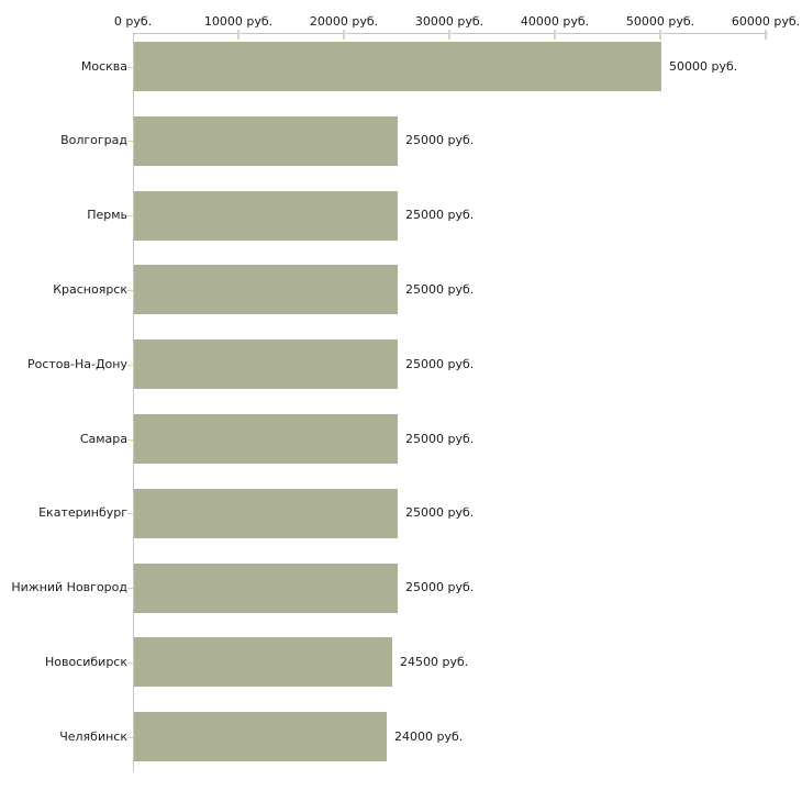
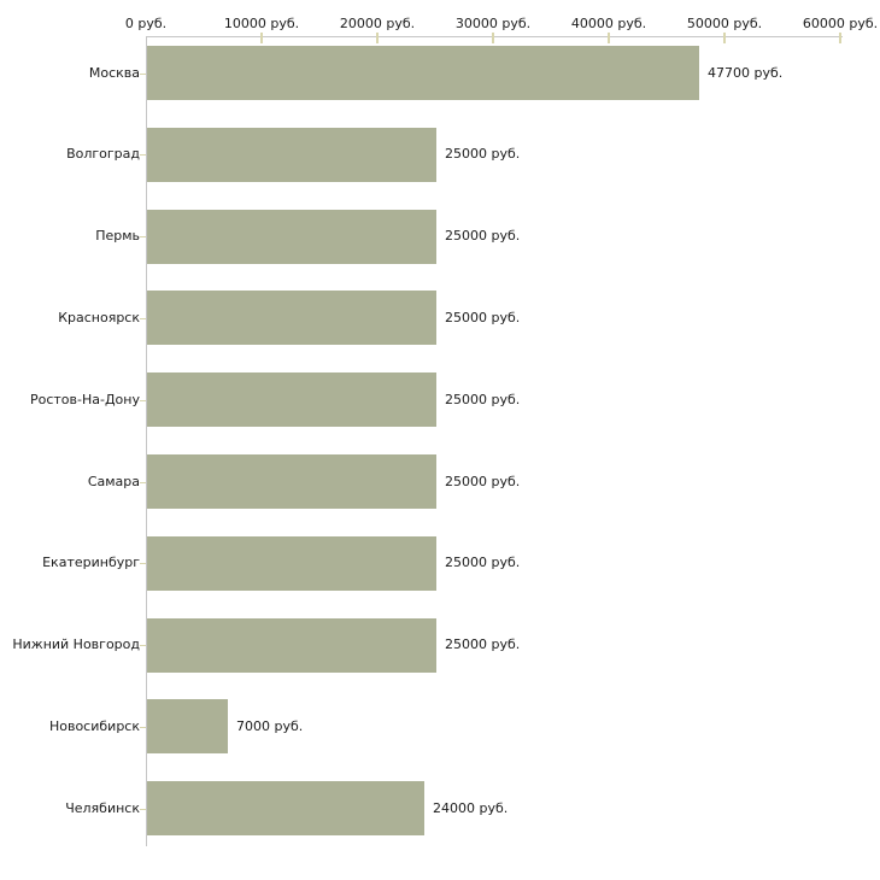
Москва: 50000 -> 47700
Новосибирск: 24500 -> 7000
